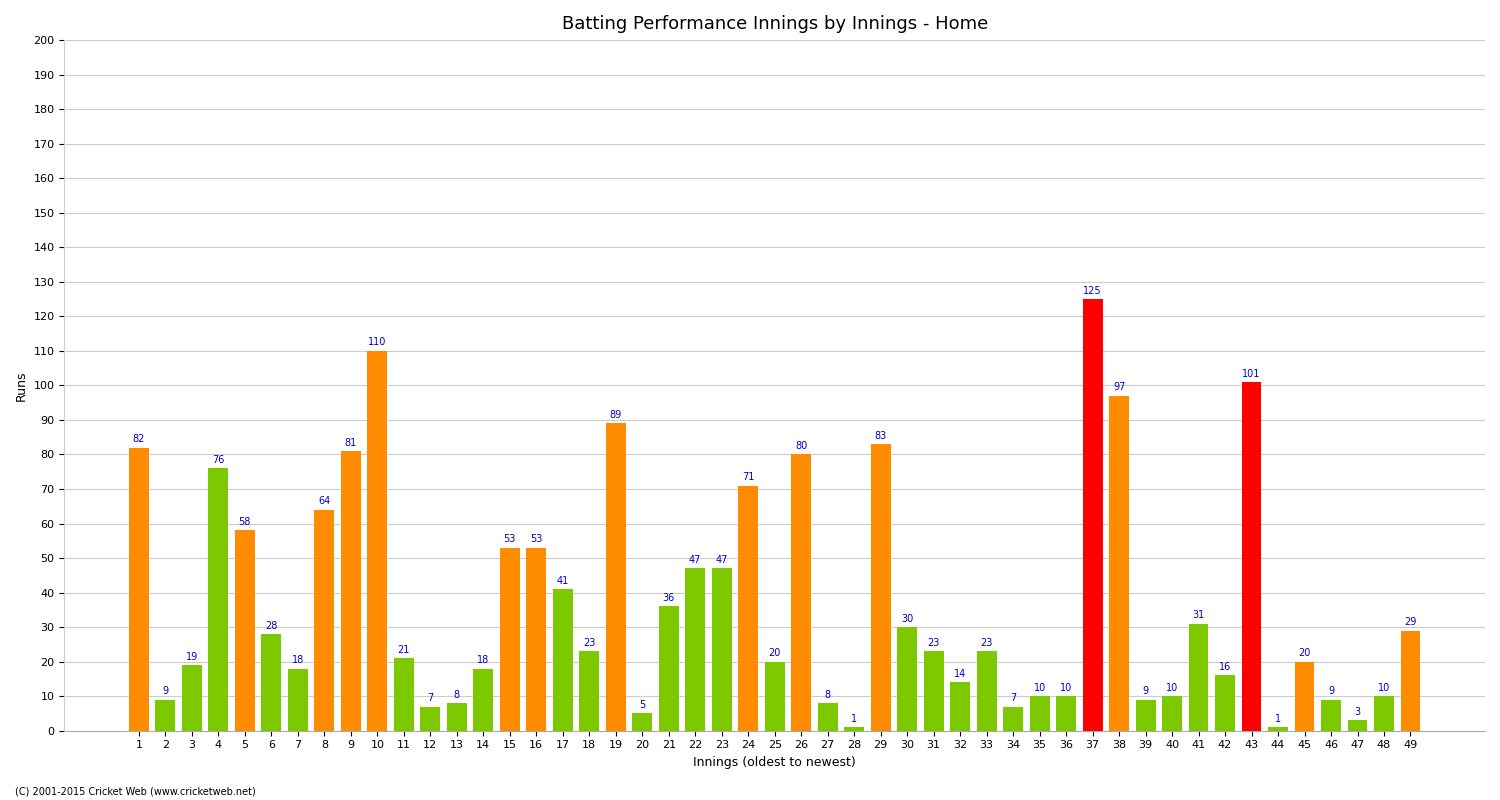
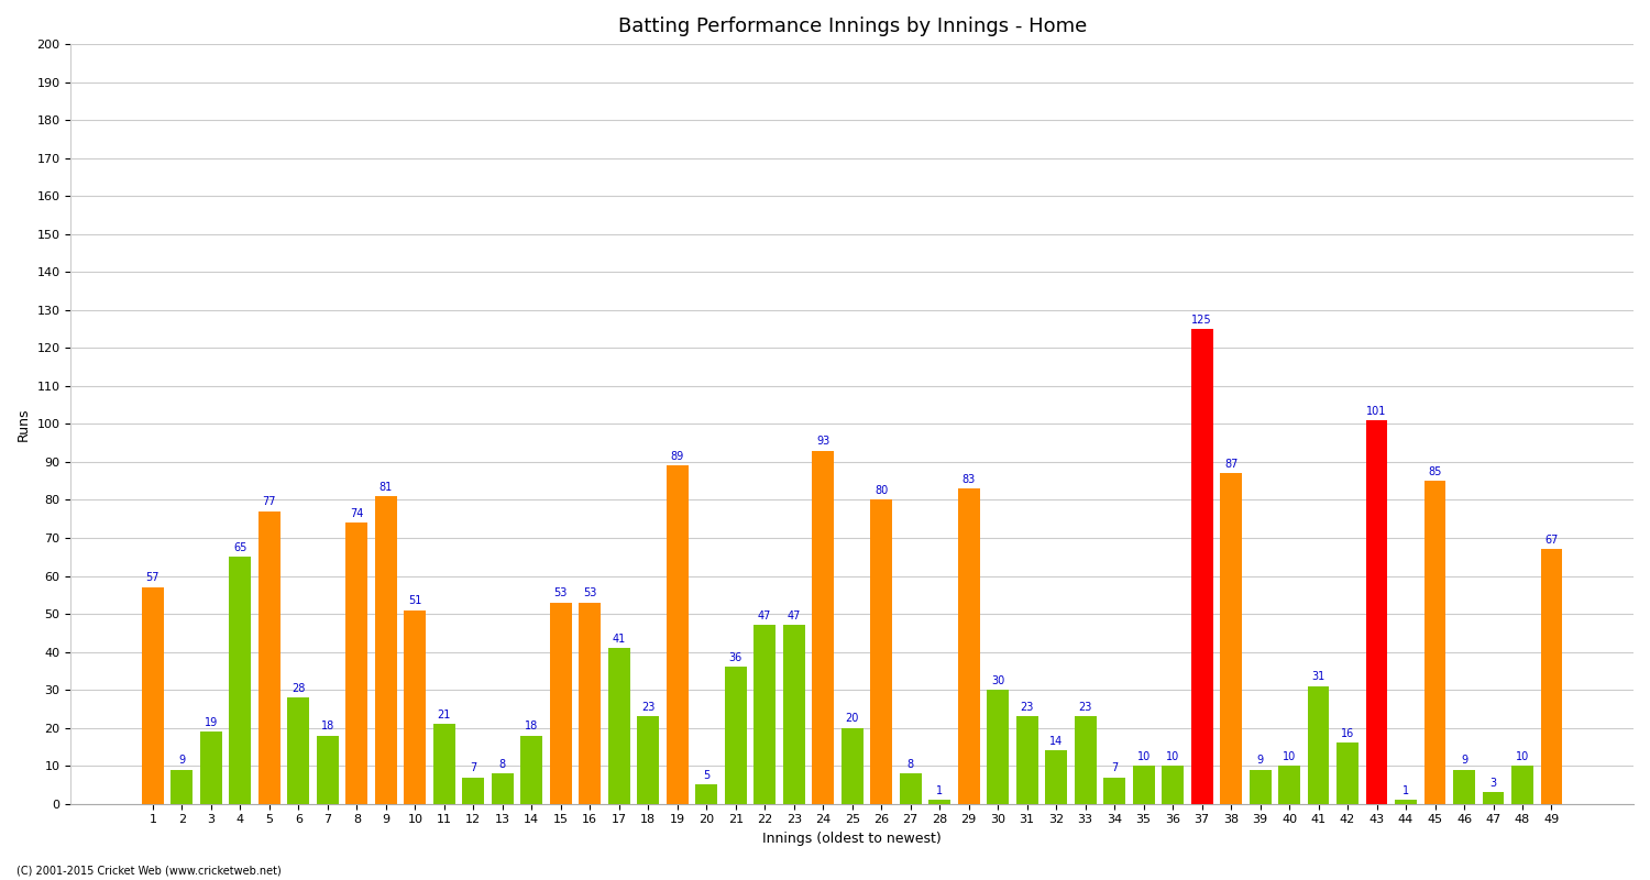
1: 82 -> 57
4: 76 -> 65
5: 58 -> 77
8: 64 -> 74
10: 110 -> 51
24: 71 -> 93
38: 97 -> 87
45: 20 -> 85
49: 29 -> 67
